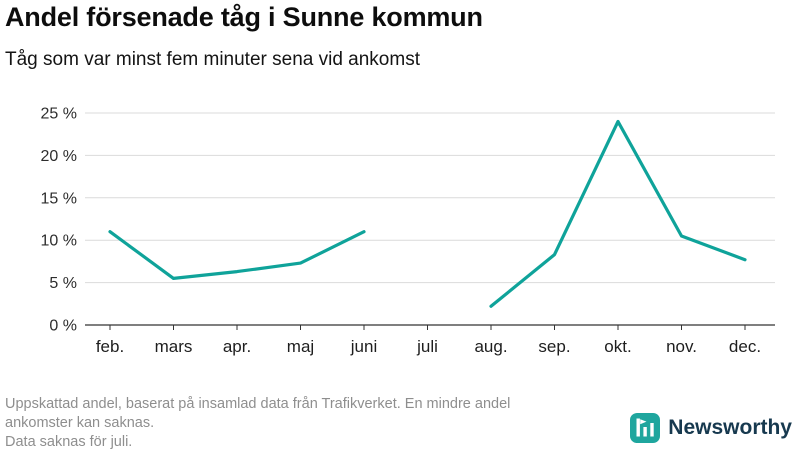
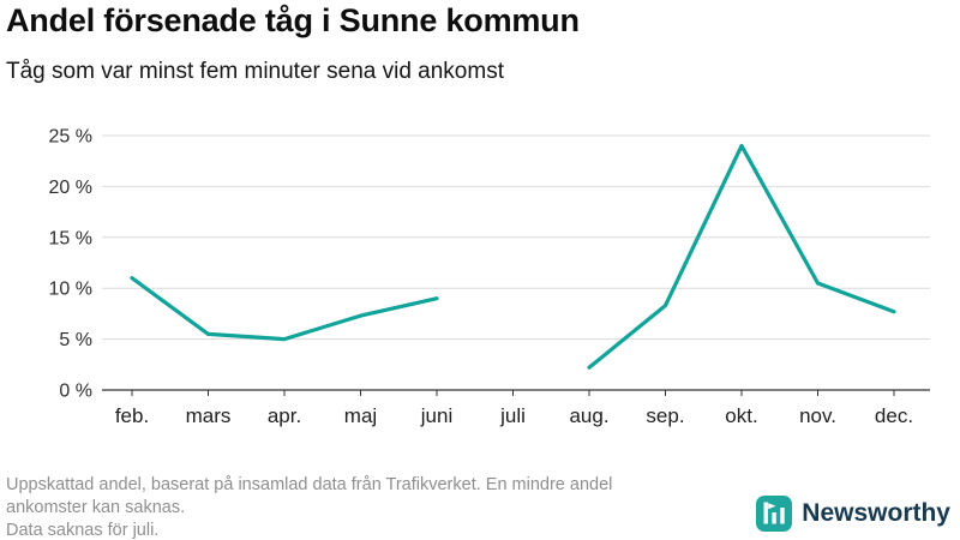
apr.: 6% -> 5%
juni: 11% -> 9%
